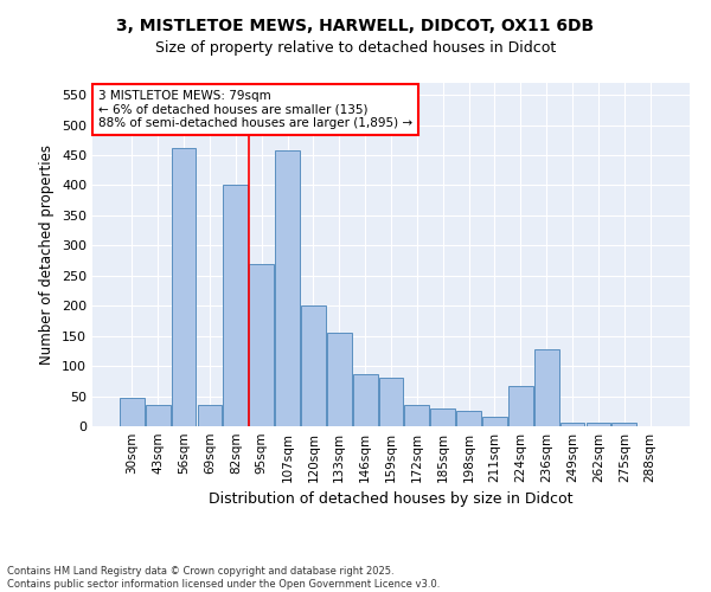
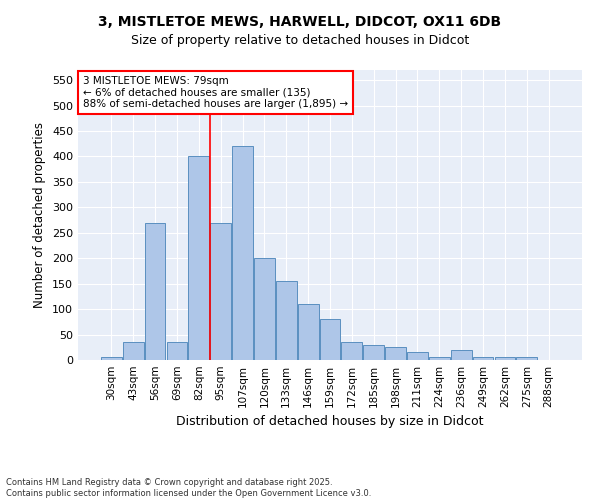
30sqm: 48 -> 5
56sqm: 462 -> 270
107sqm: 458 -> 420
146sqm: 86 -> 110
224sqm: 66 -> 5
236sqm: 128 -> 20
